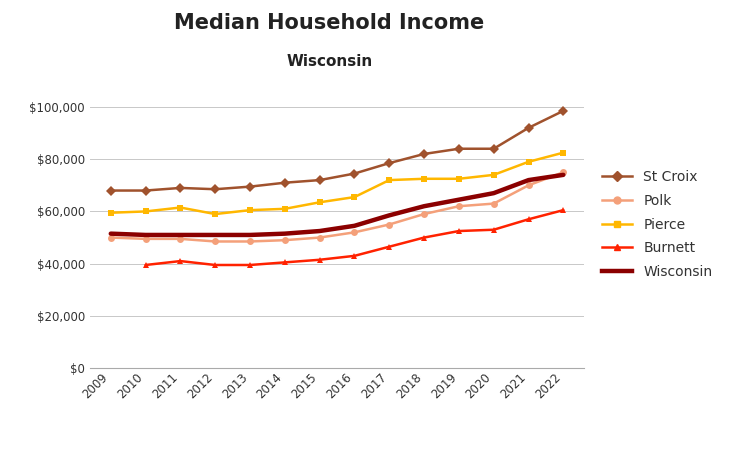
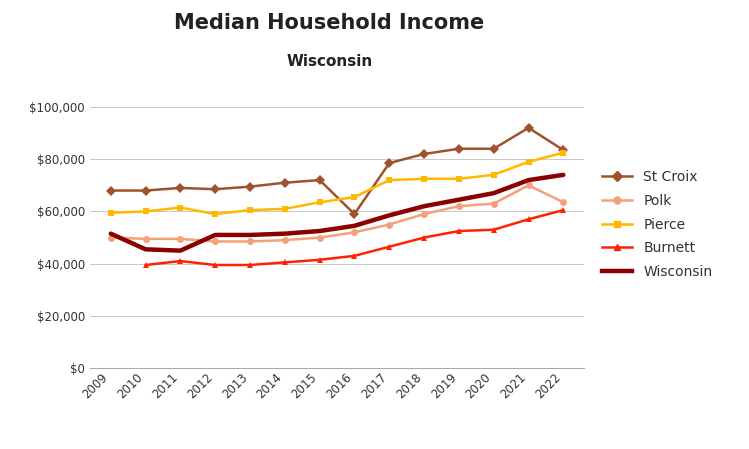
Wisconsin/2010: $51,000 -> $45,500
Wisconsin/2011: $51,000 -> $45,000
St Croix/2016: $74,500 -> $59,000
St Croix/2022: $98,500 -> $83,500
Polk/2022: $75,000 -> $63,500
